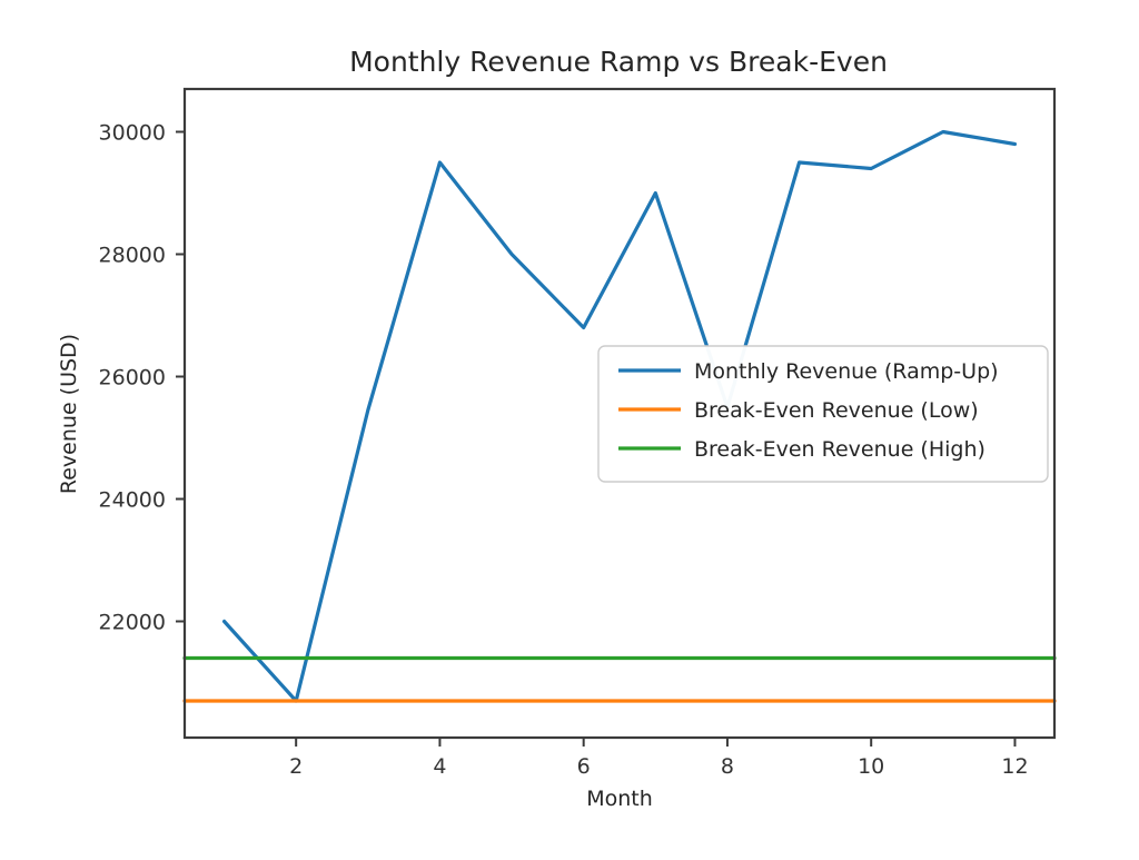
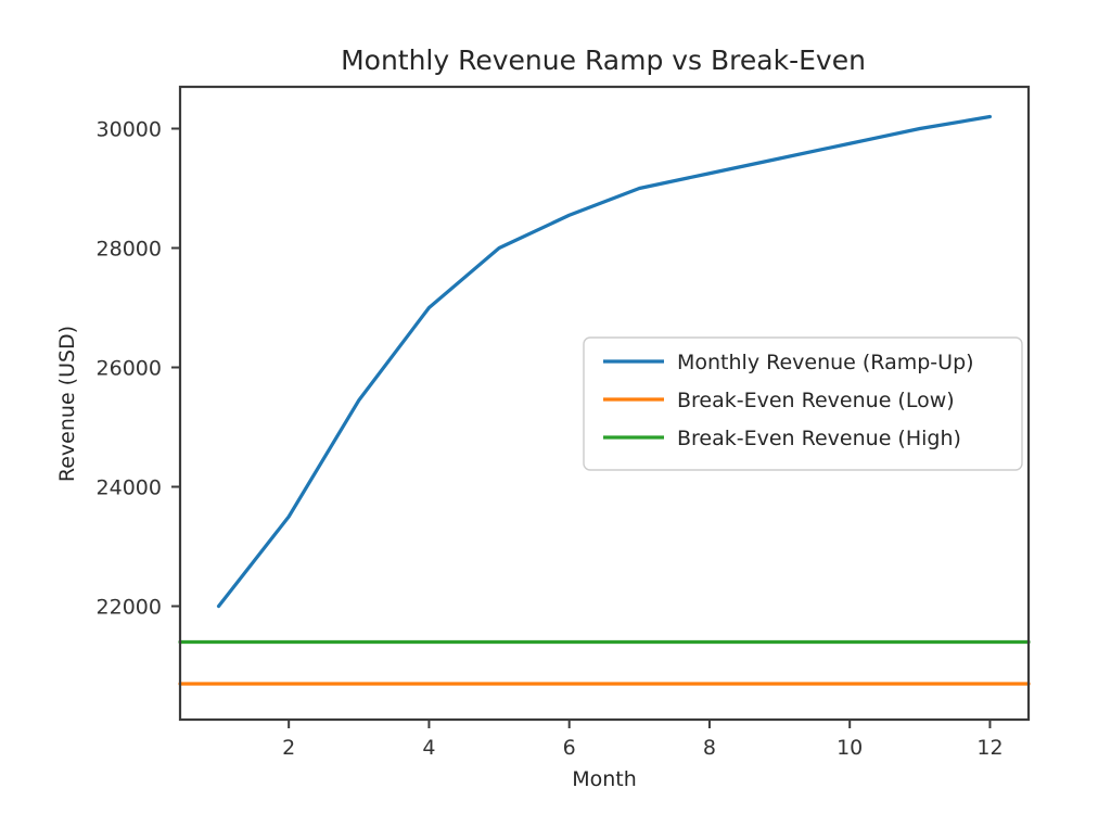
Monthly Revenue (Ramp-Up)/2: 20700 -> 23500
Monthly Revenue (Ramp-Up)/4: 29500 -> 27000
Monthly Revenue (Ramp-Up)/6: 26800 -> 28600
Monthly Revenue (Ramp-Up)/8: 25500 -> 29200
Monthly Revenue (Ramp-Up)/10: 29400 -> 29800
Monthly Revenue (Ramp-Up)/12: 29800 -> 30200
